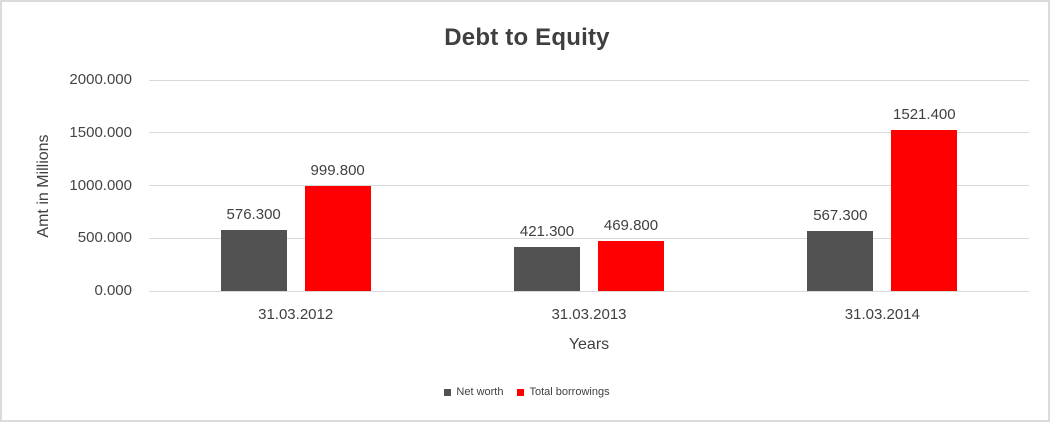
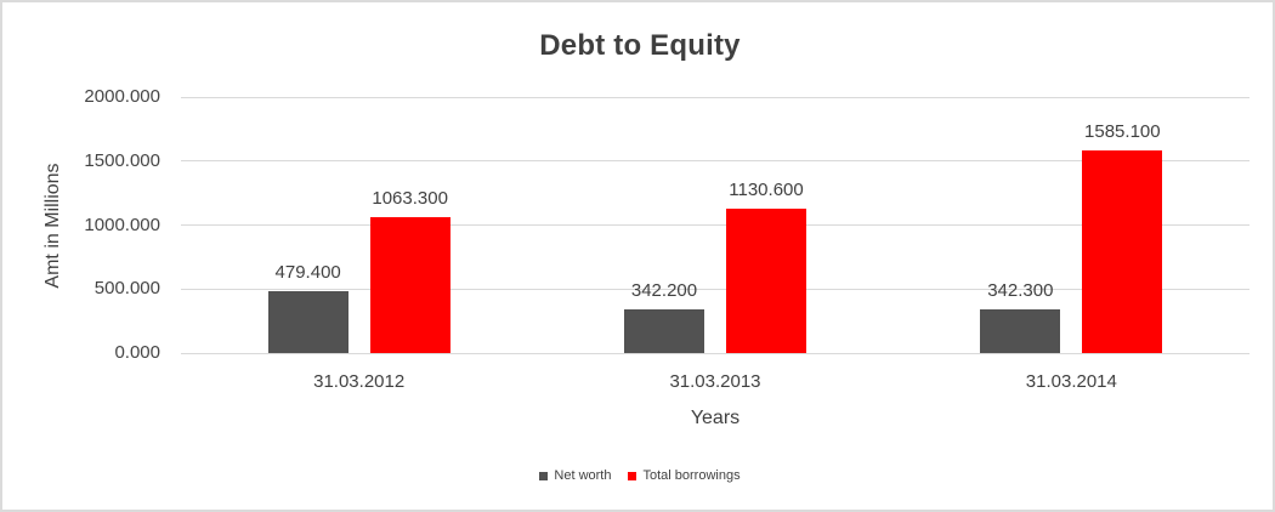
Net worth/31.03.2012: 576.300 -> 479.400
Total borrowings/31.03.2012: 999.800 -> 1063.300
Net worth/31.03.2013: 421.300 -> 342.200
Total borrowings/31.03.2013: 469.800 -> 1130.600
Net worth/31.03.2014: 567.300 -> 342.300
Total borrowings/31.03.2014: 1521.400 -> 1585.100
